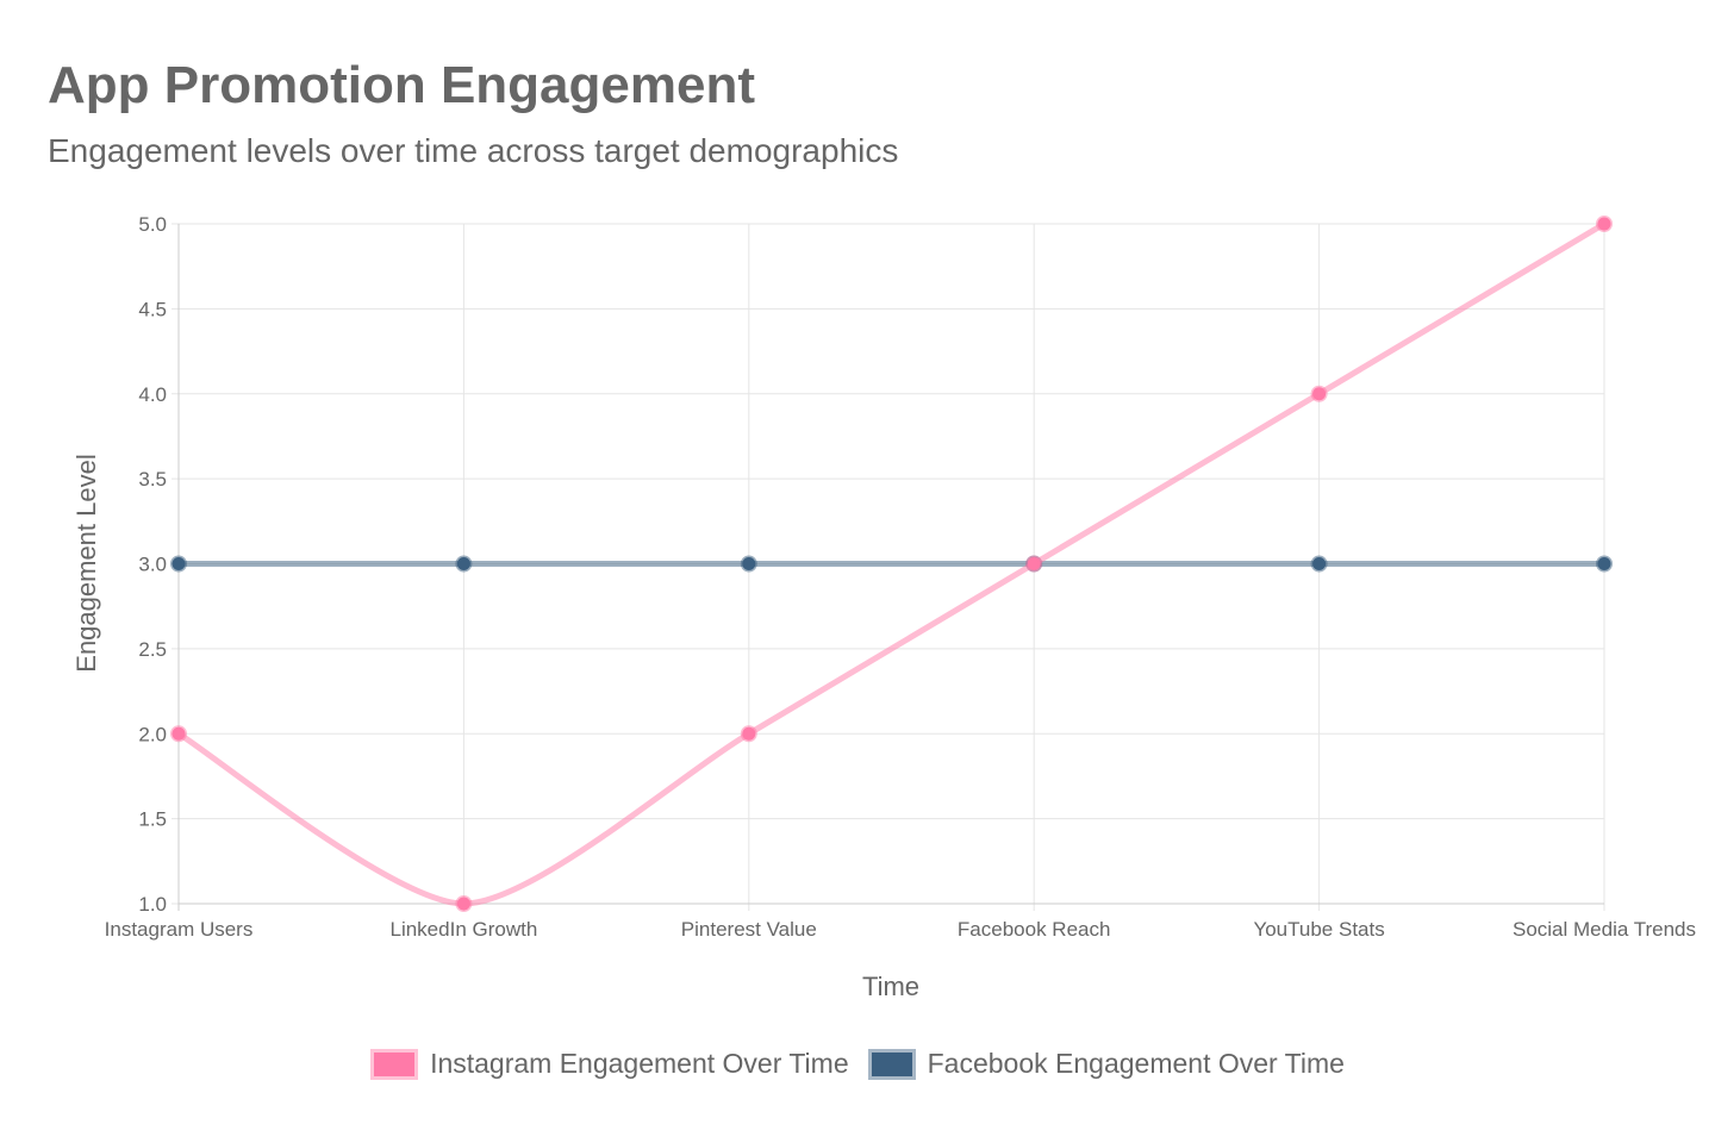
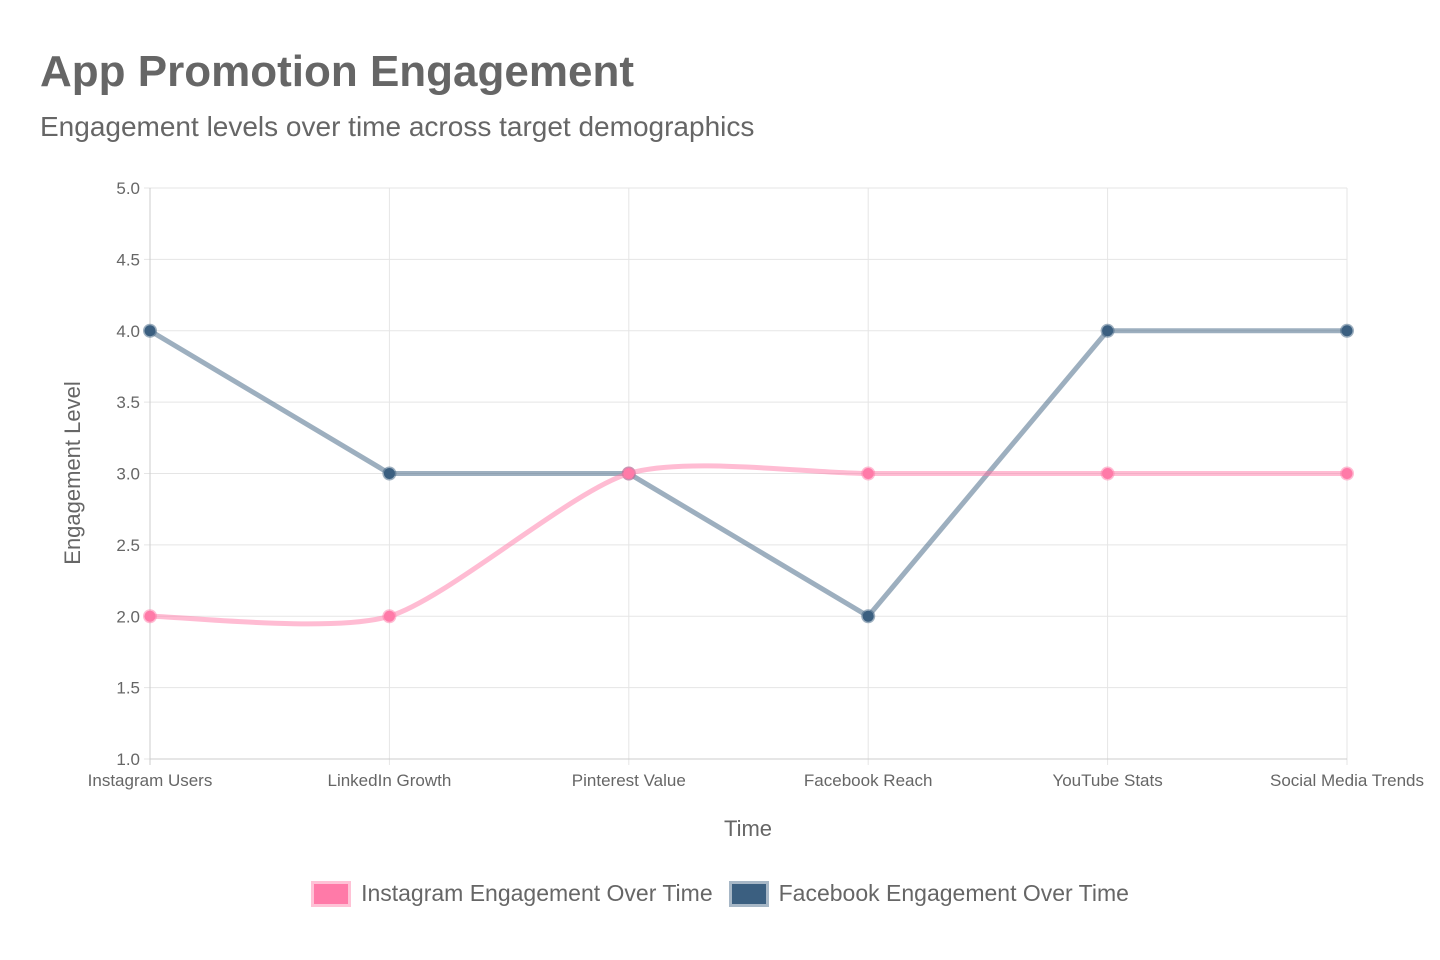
Facebook Engagement Over Time/Instagram Users: 3 -> 4
Instagram Engagement Over Time/LinkedIn Growth: 1 -> 2
Instagram Engagement Over Time/Pinterest Value: 2 -> 3
Facebook Engagement Over Time/Facebook Reach: 3 -> 2
Instagram Engagement Over Time/YouTube Stats: 4 -> 3
Facebook Engagement Over Time/YouTube Stats: 3 -> 4
Instagram Engagement Over Time/Social Media Trends: 5 -> 3
Facebook Engagement Over Time/Social Media Trends: 3 -> 4
